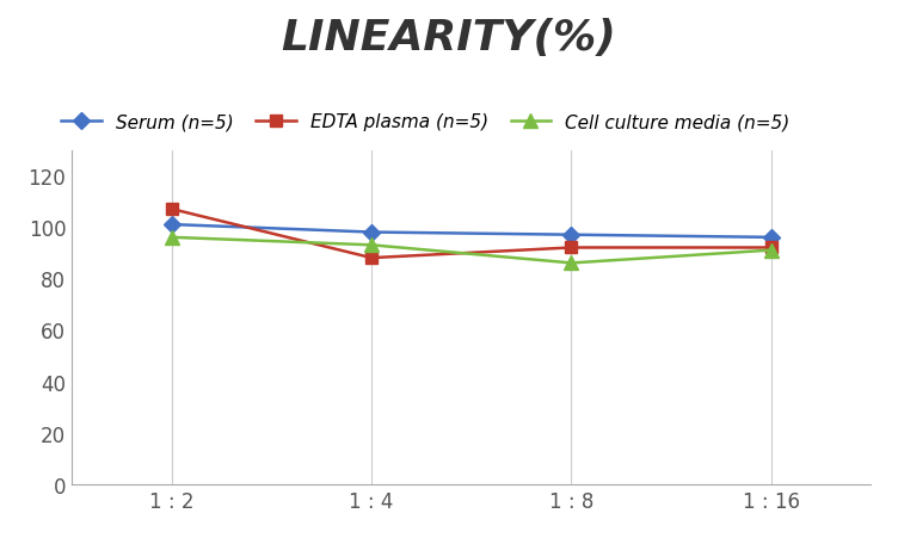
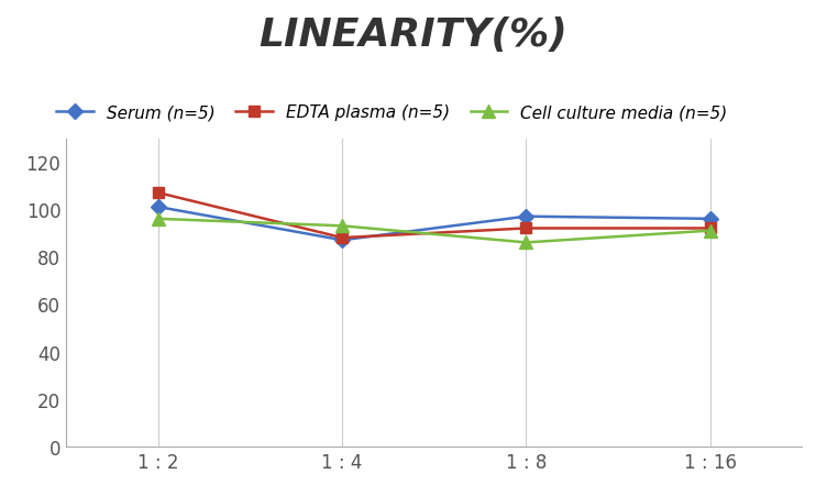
Serum (n=5)/1 : 4: 98 -> 87
